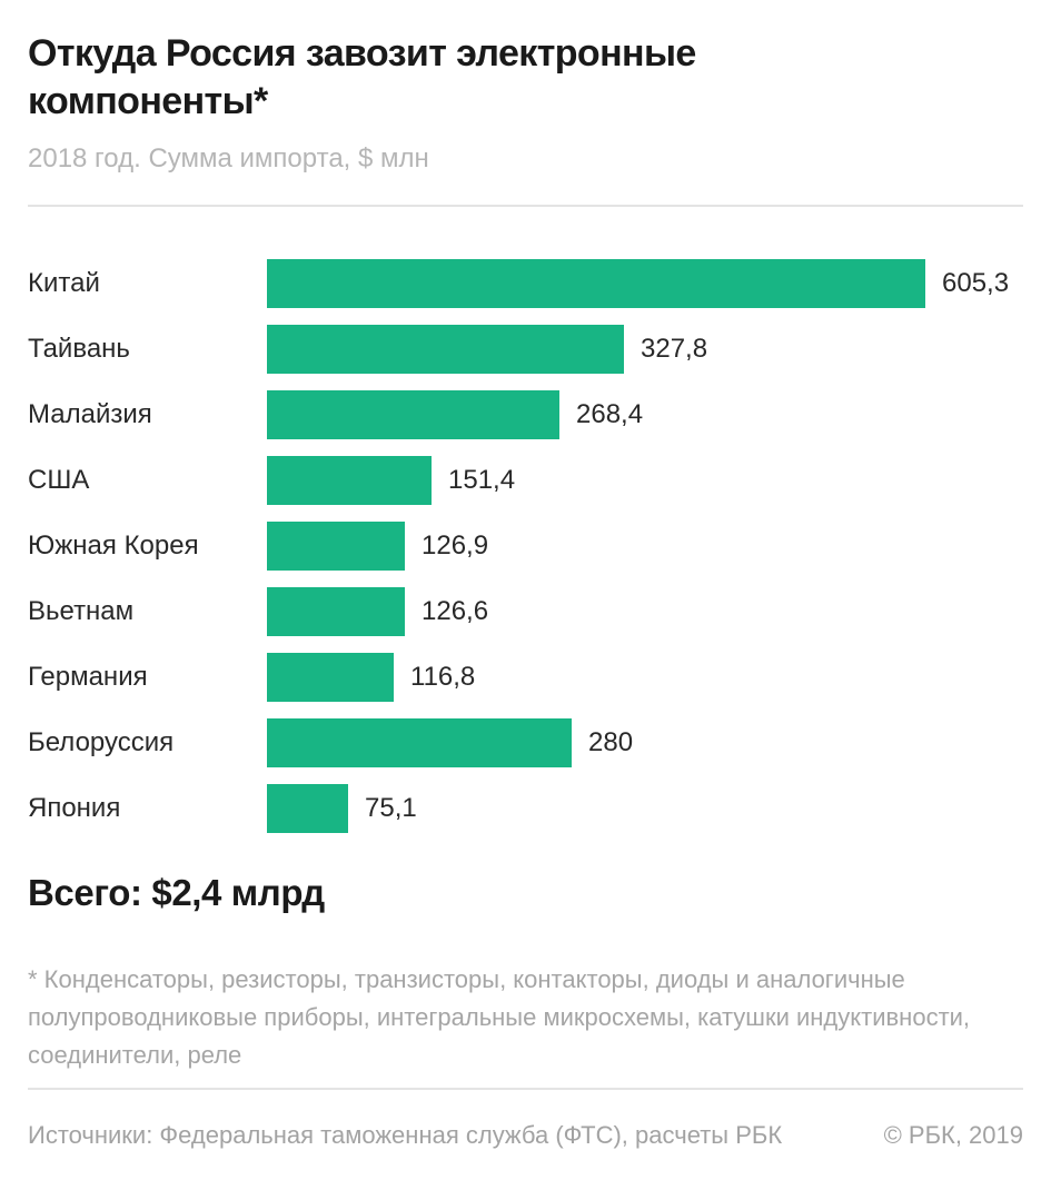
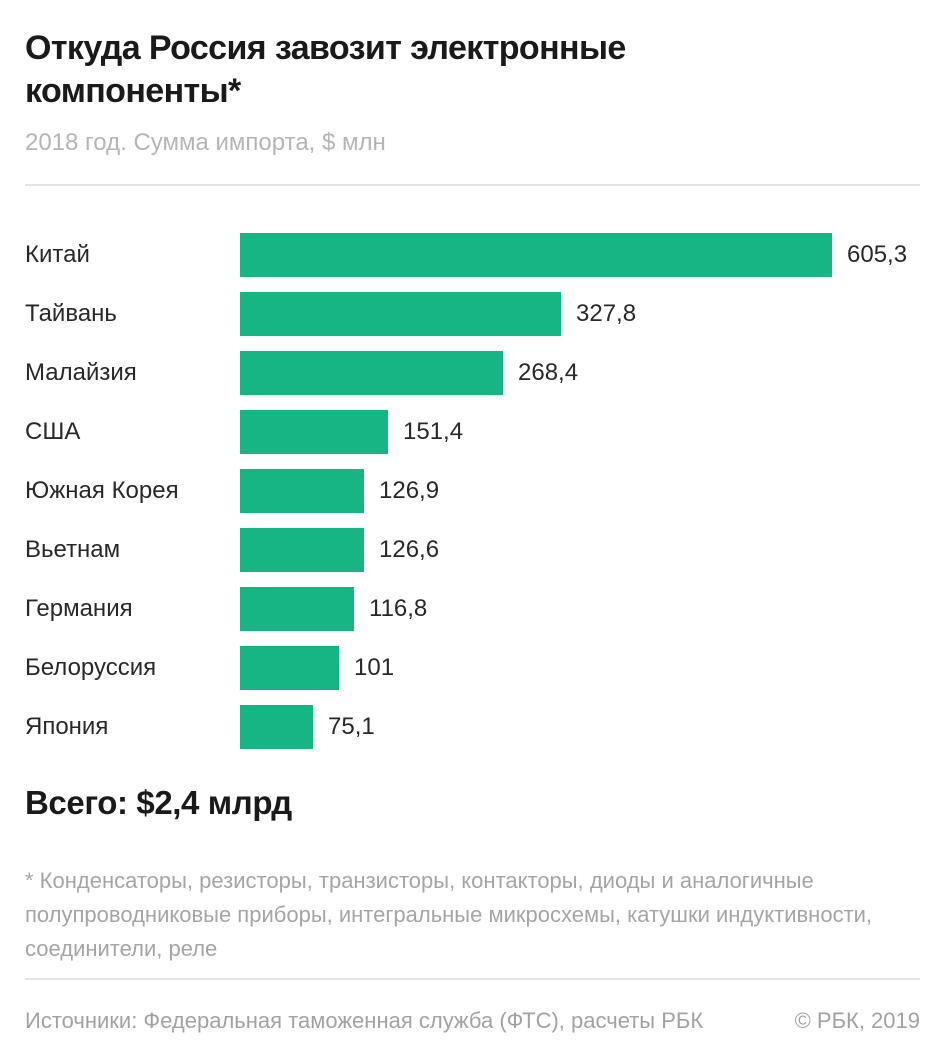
Белоруссия: 280 -> 101
